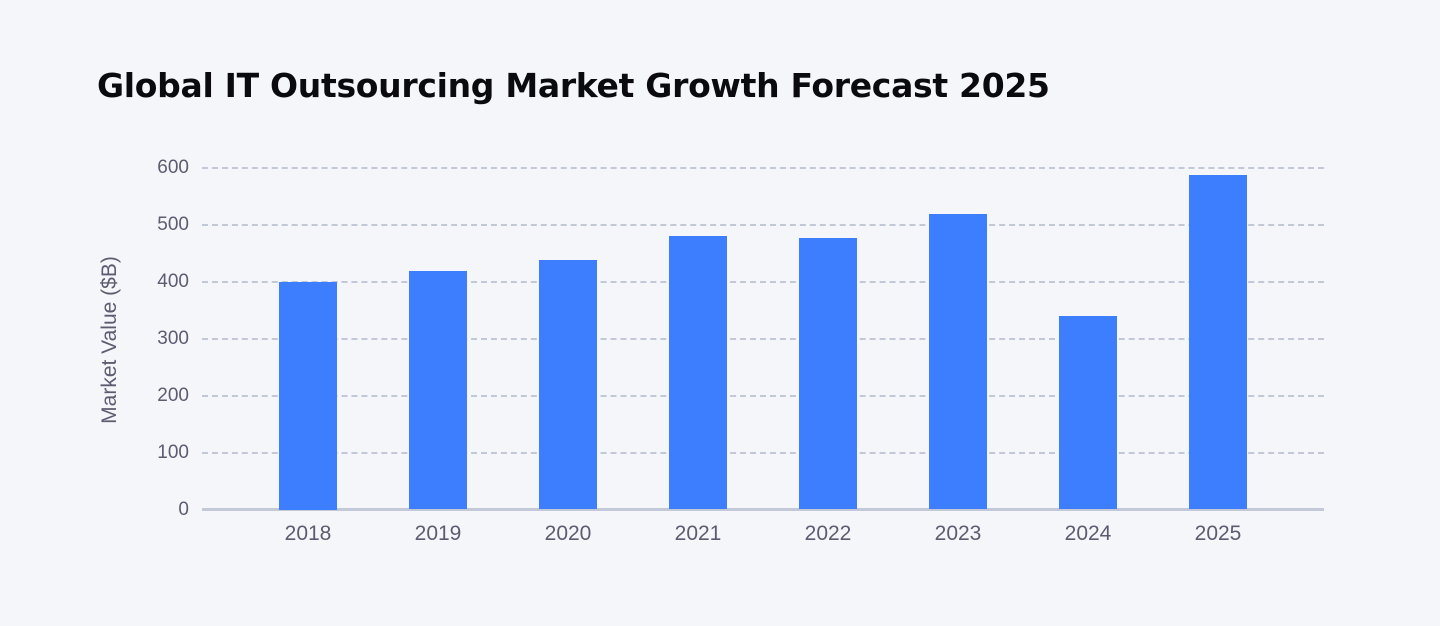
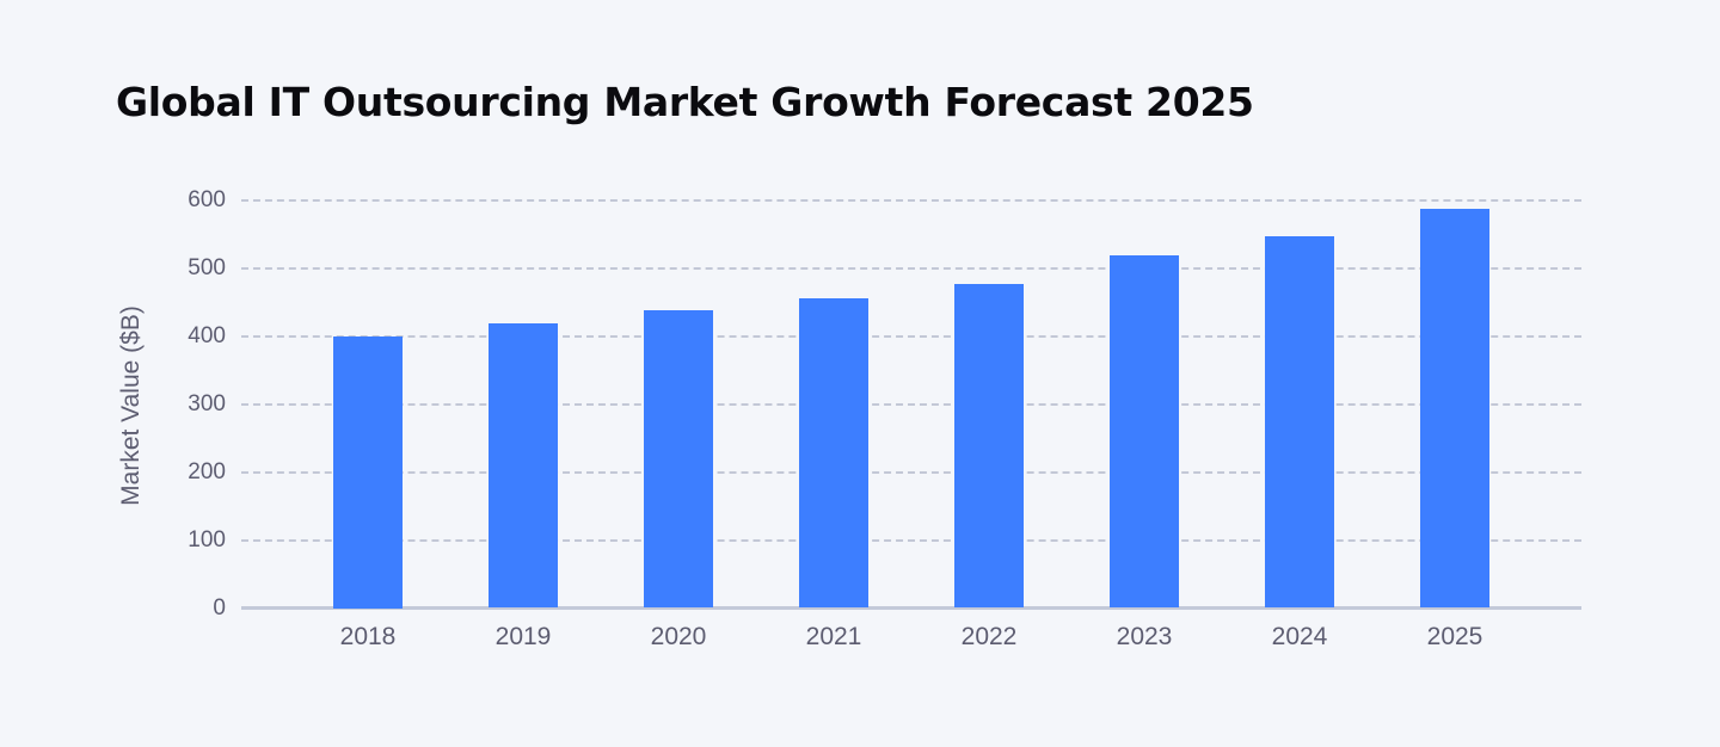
2021: 480 -> 460
2024: 340 -> 550
